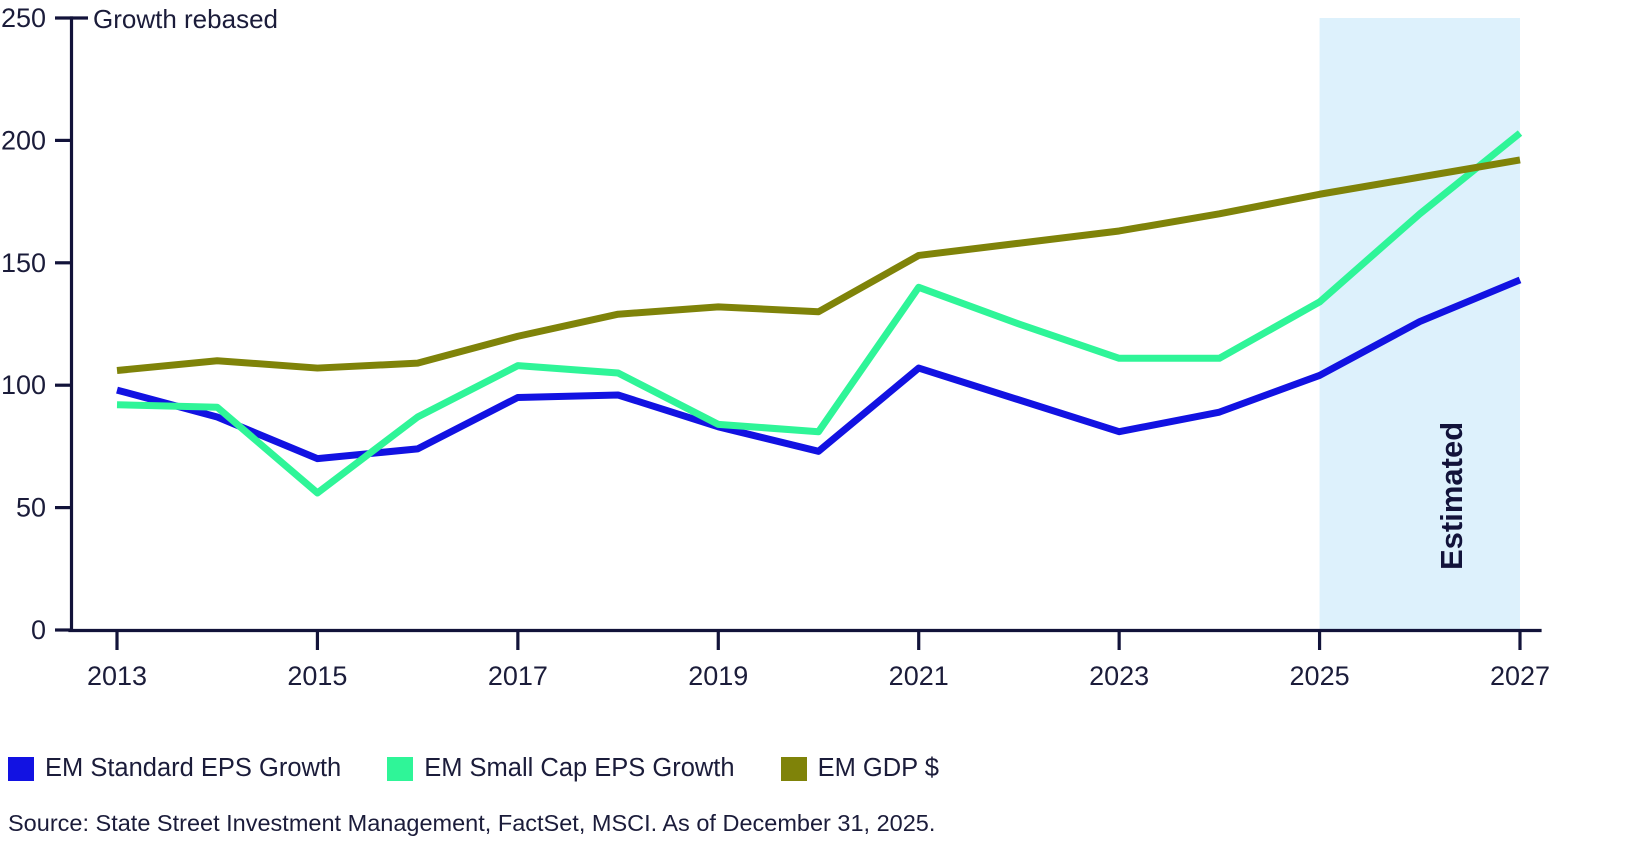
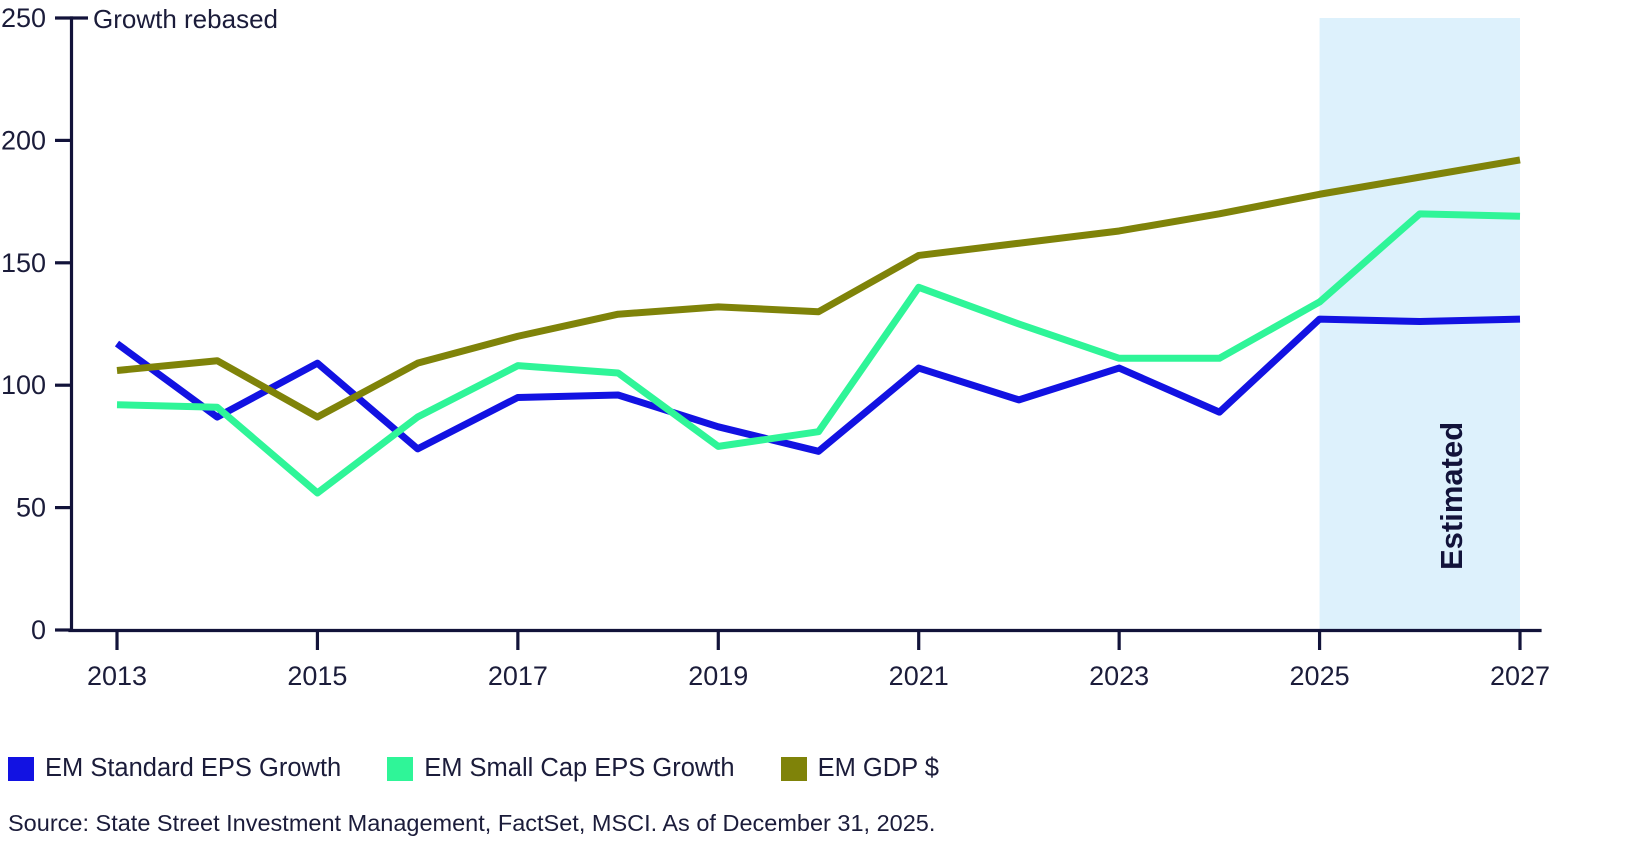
EM Standard EPS Growth/2013: 98 -> 117
EM Standard EPS Growth/2015: 70 -> 109
EM GDP $/2015: 107 -> 87
EM Small Cap EPS Growth/2019: 84 -> 75
EM Standard EPS Growth/2023: 81 -> 107
EM Standard EPS Growth/2025: 104 -> 127
EM Standard EPS Growth/2027: 143 -> 127
EM Small Cap EPS Growth/2027: 203 -> 169
